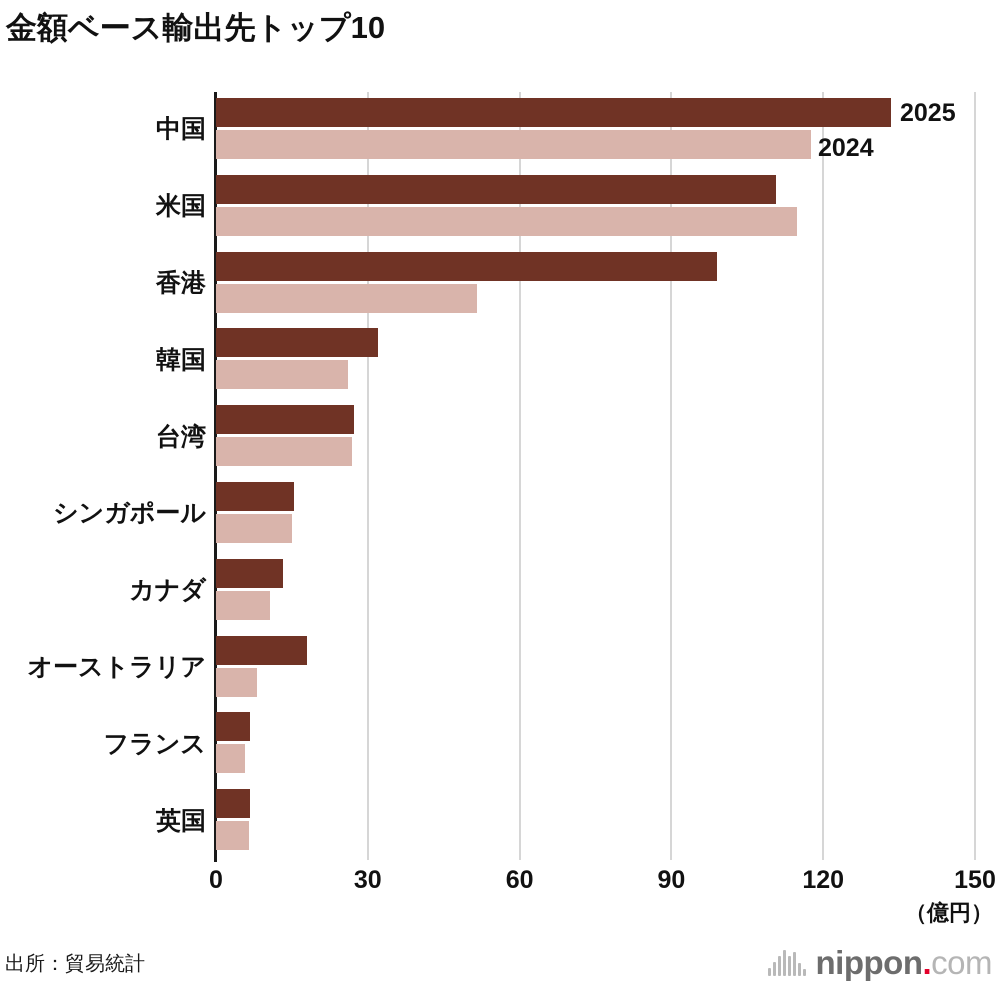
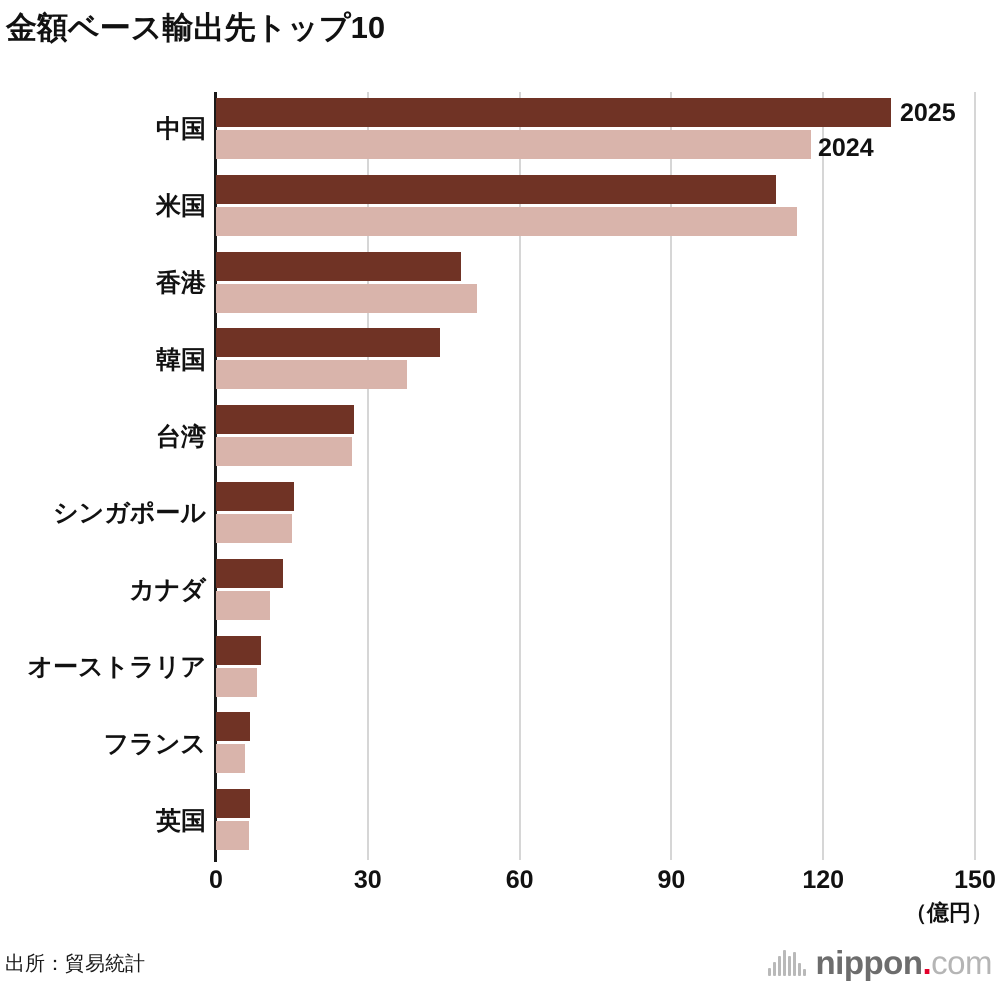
2025/香港: 99 -> 48
2025/韓国: 32 -> 44
2024/韓国: 26 -> 38
2025/オーストラリア: 18 -> 9
